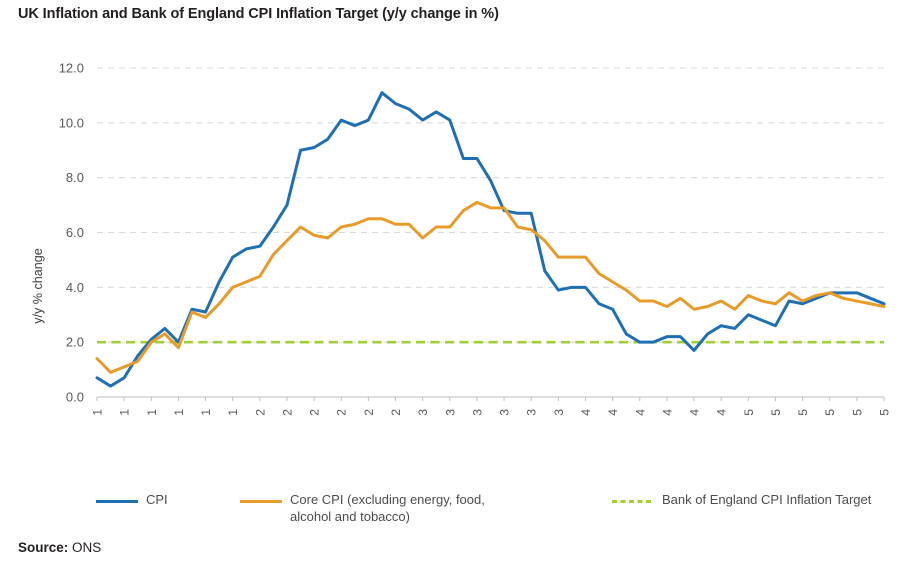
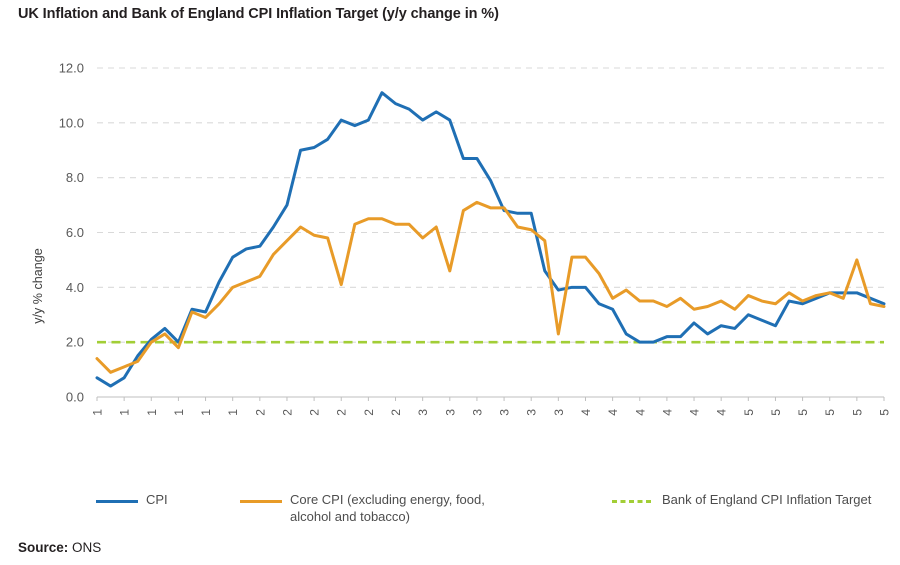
Core CPI (excluding energy, food, alcohol and tobacco)/July 2022: 6.2 -> 4.1
Core CPI (excluding energy, food, alcohol and tobacco)/Mar 2023: 6.2 -> 4.6
Core CPI (excluding energy, food, alcohol and tobacco)/Nov 2023: 5.1 -> 2.3
Core CPI (excluding energy, food, alcohol and tobacco)/Mar 2024: 4.2 -> 3.6
CPI/Sept 2024: 1.7 -> 2.7
Core CPI (excluding energy, food, alcohol and tobacco)/Sept 2025: 3.5 -> 5.0
